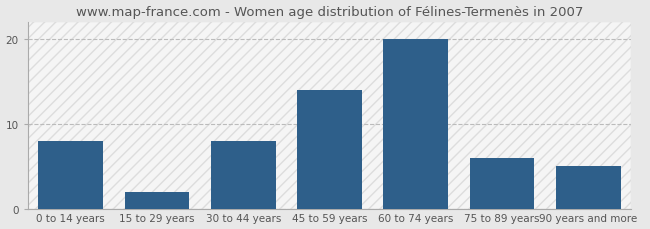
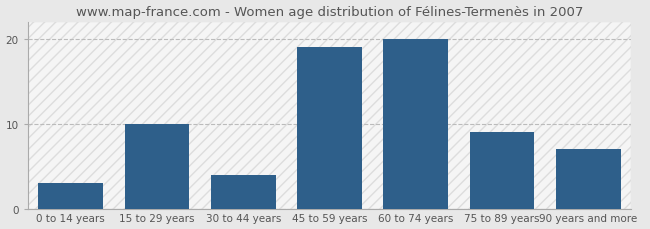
0 to 14 years: 8 -> 3
15 to 29 years: 2 -> 10
30 to 44 years: 8 -> 4
45 to 59 years: 14 -> 19
75 to 89 years: 6 -> 9
90 years and more: 5 -> 7
